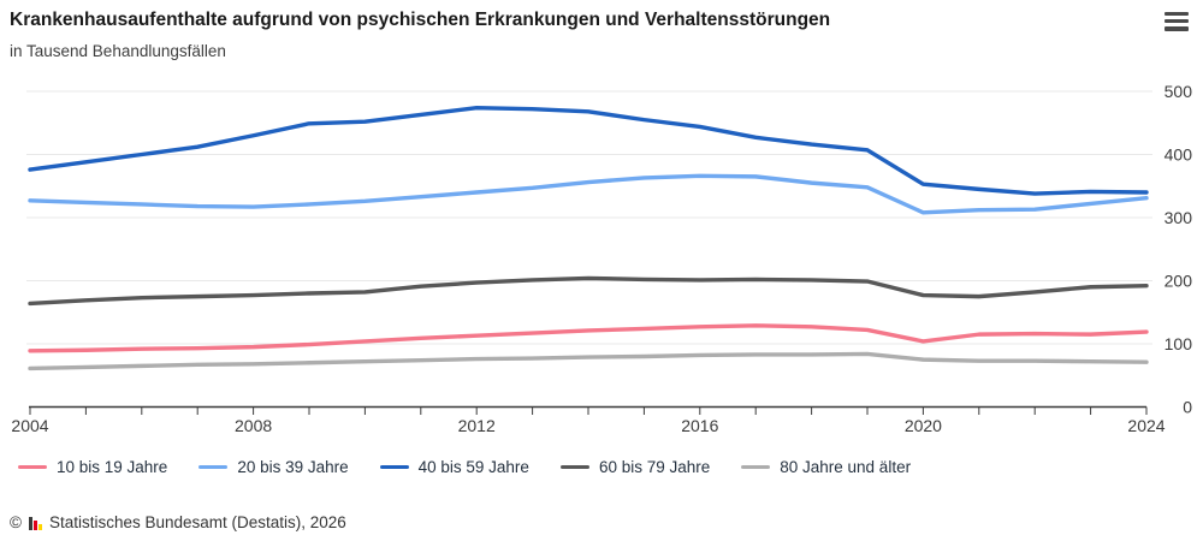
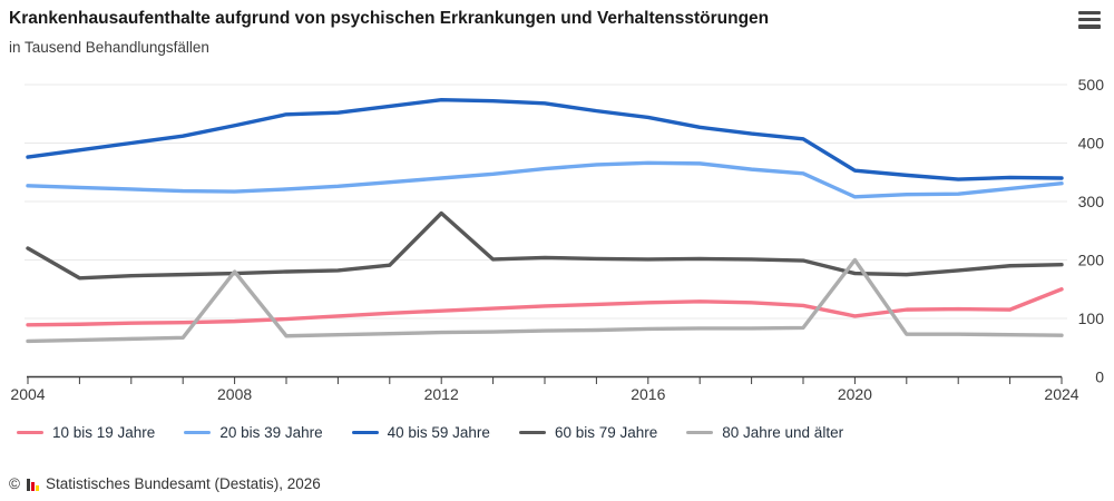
60 bis 79 Jahre/2004: 160 -> 220
80 Jahre und älter/2008: 70 -> 180
60 bis 79 Jahre/2012: 200 -> 280
80 Jahre und älter/2020: 80 -> 200
10 bis 19 Jahre/2024: 120 -> 150
